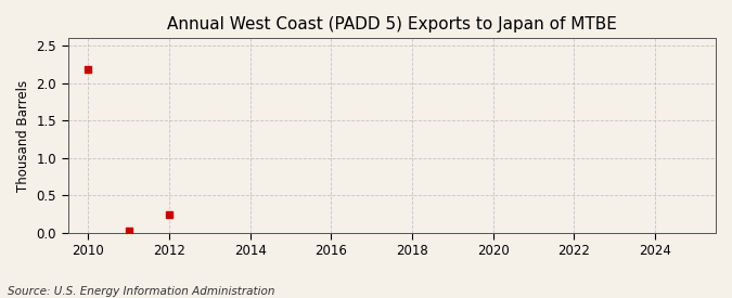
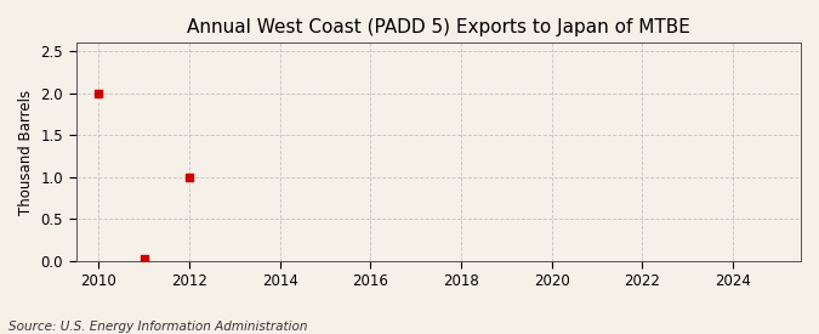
2010: 2.18 -> 2.00
2012: 0.24 -> 1.00
